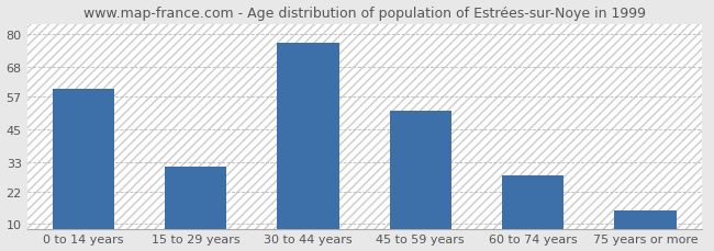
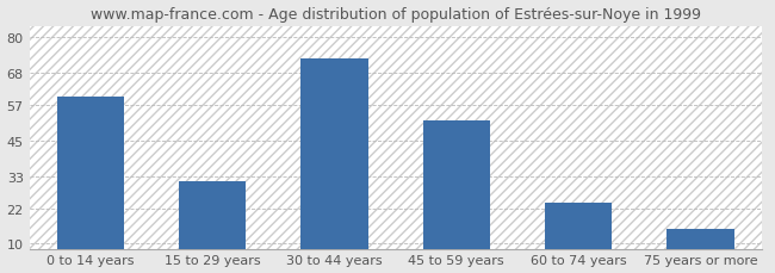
30 to 44 years: 77 -> 73
60 to 74 years: 28 -> 24
